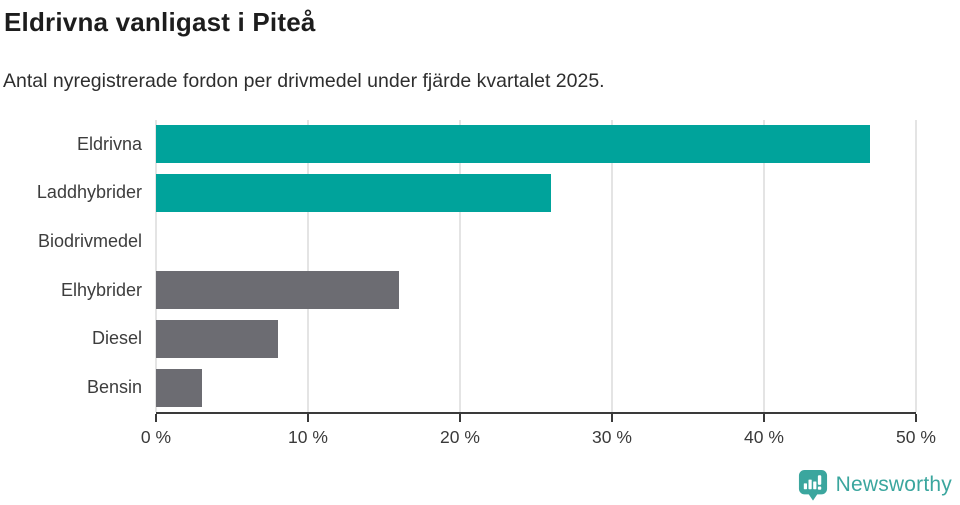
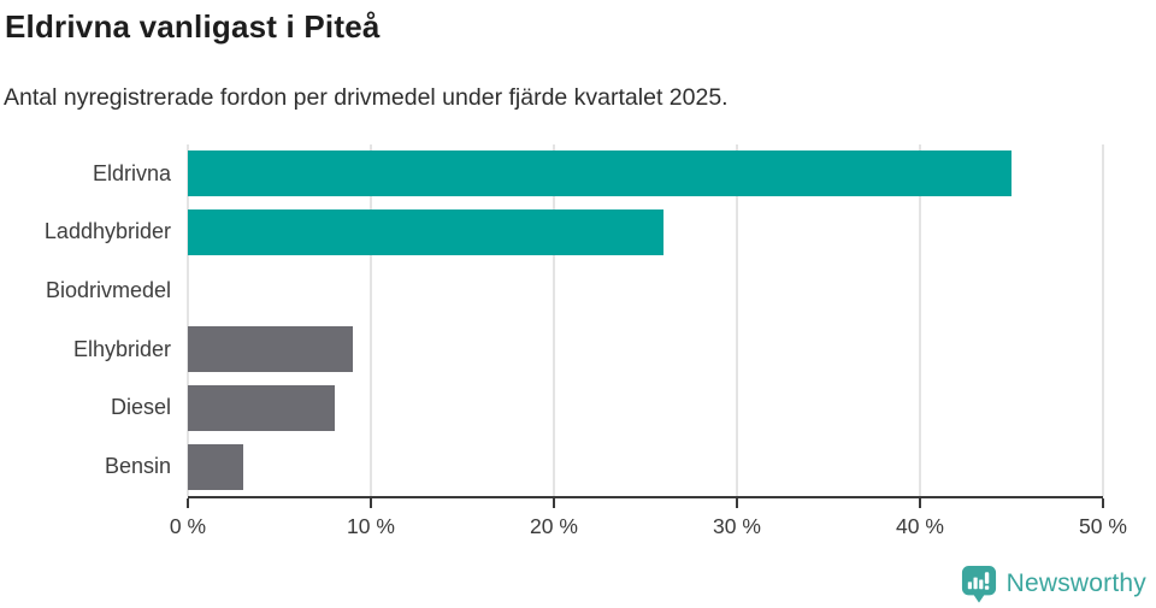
Eldrivna: 47% -> 45%
Elhybrider: 16% -> 9%
